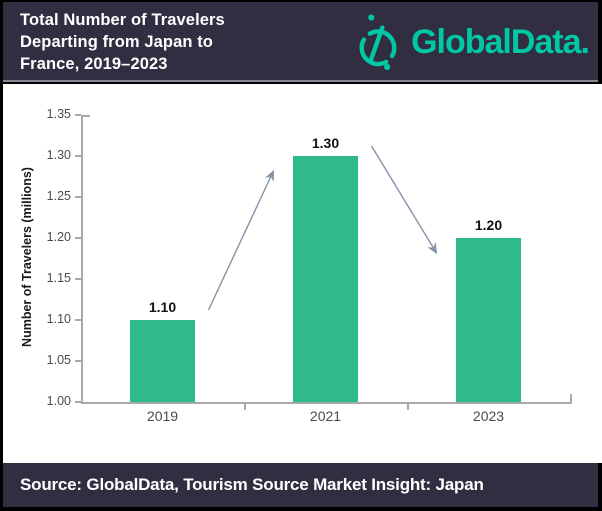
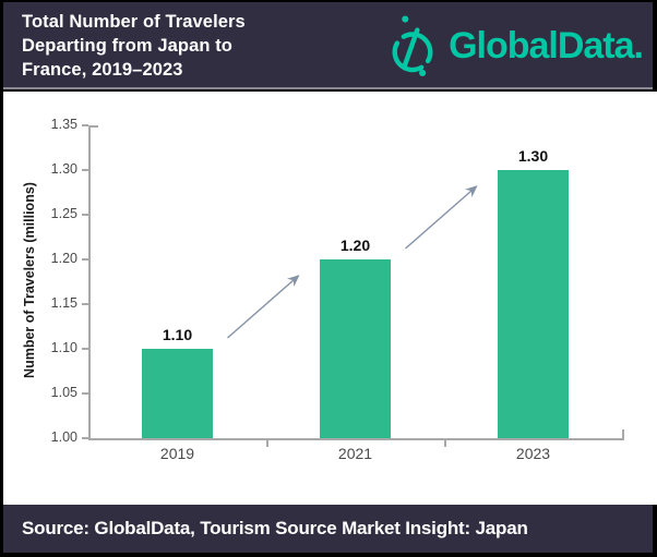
2021: 1.30 -> 1.20
2023: 1.20 -> 1.30
